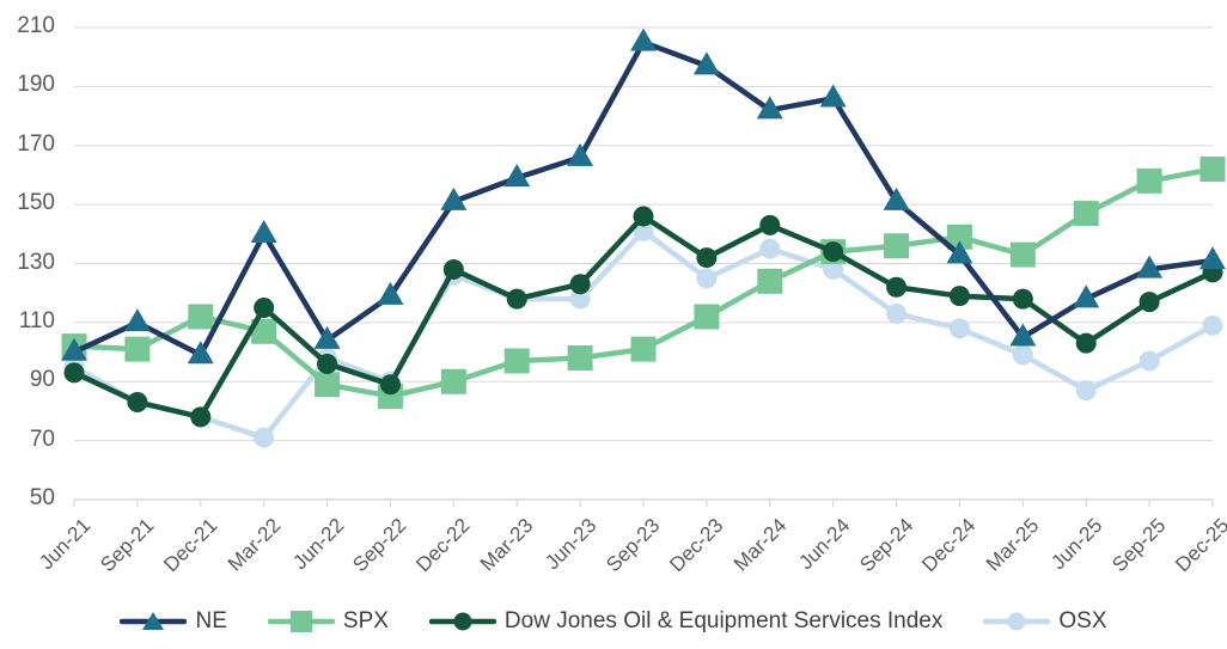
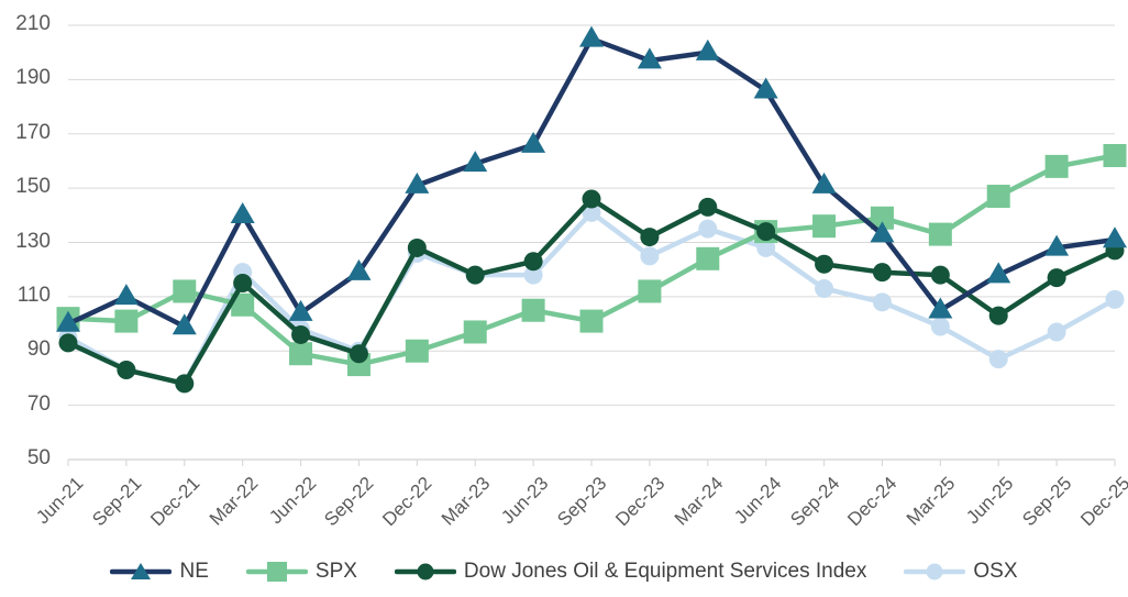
OSX/Mar-22: 71 -> 119
SPX/Jun-23: 98 -> 105
NE/Mar-24: 182 -> 200
